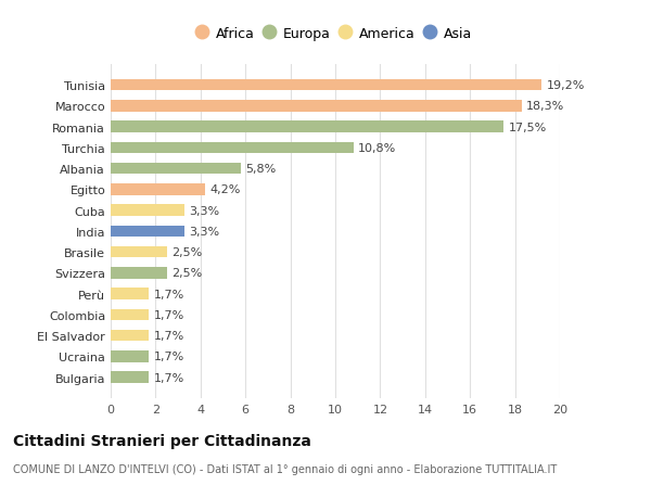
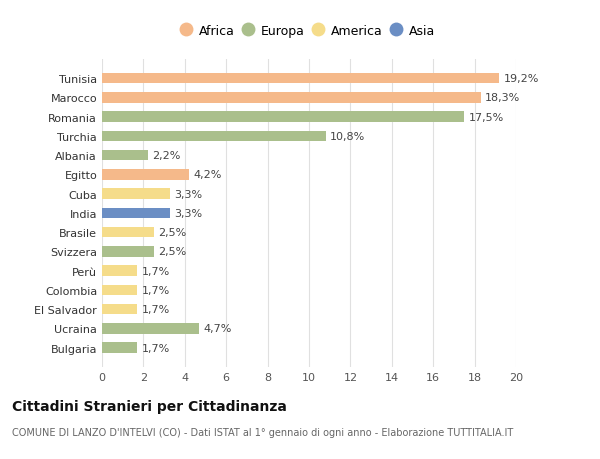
Albania: 5,8% -> 2,2%
Ucraina: 1,7% -> 4,7%
